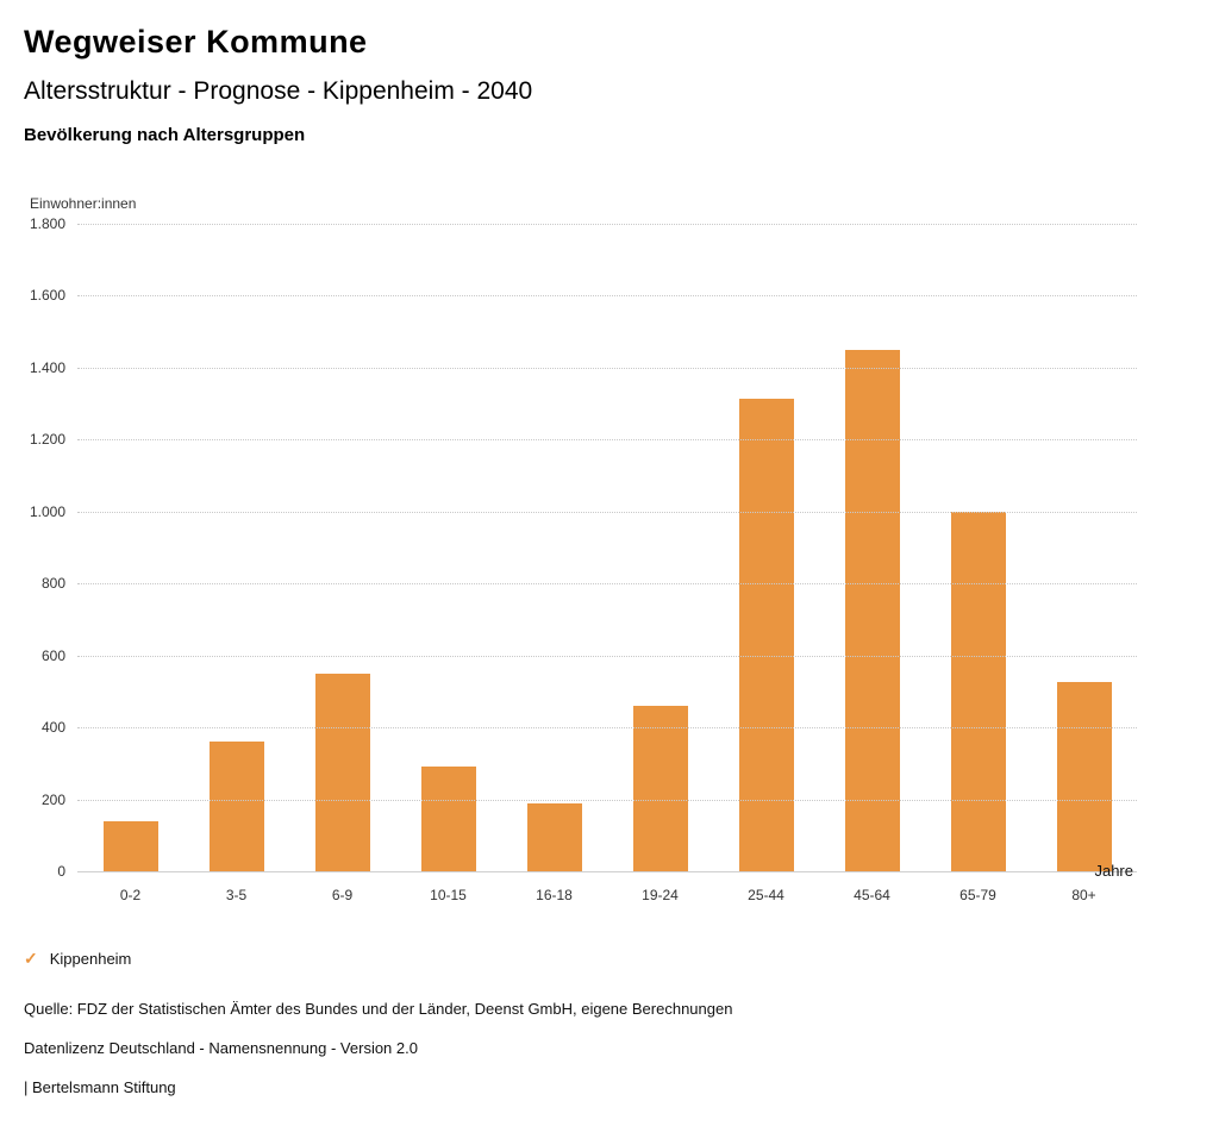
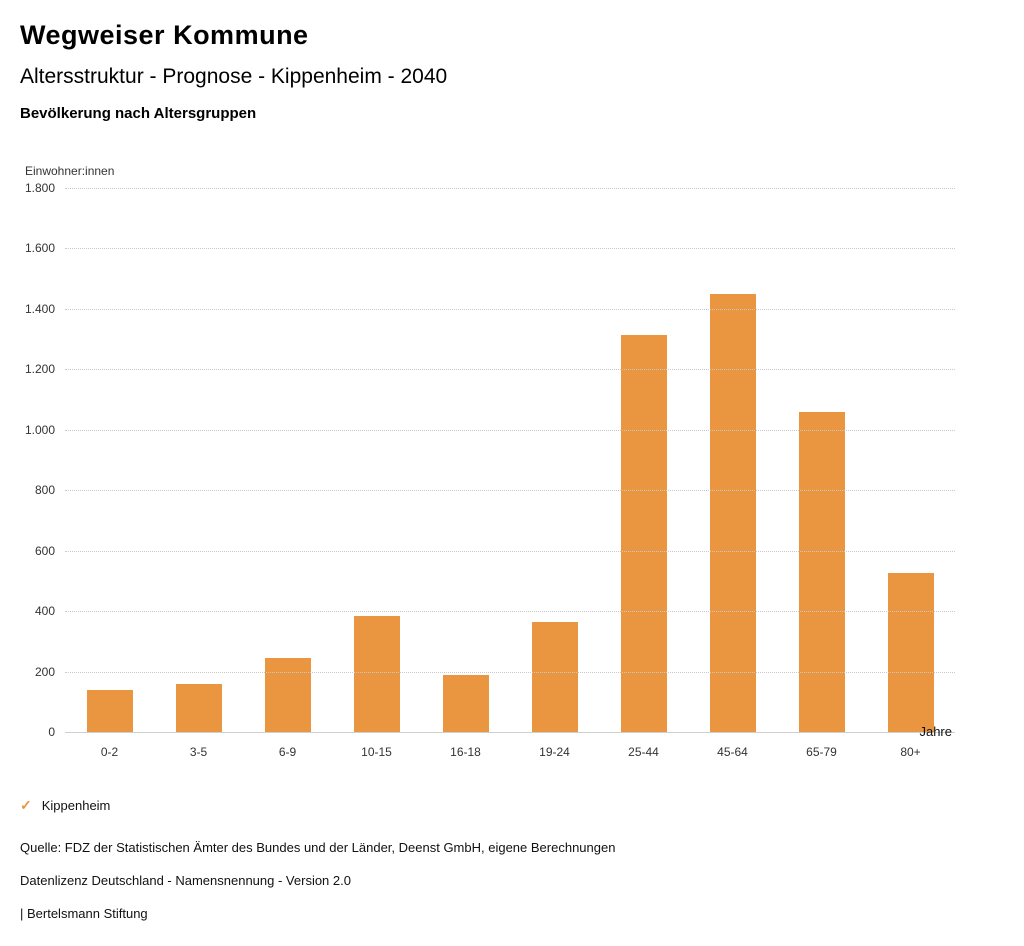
3-5: 360 -> 160
6-9: 550 -> 240
10-15: 290 -> 380
19-24: 460 -> 360
65-79: 1000 -> 1060
